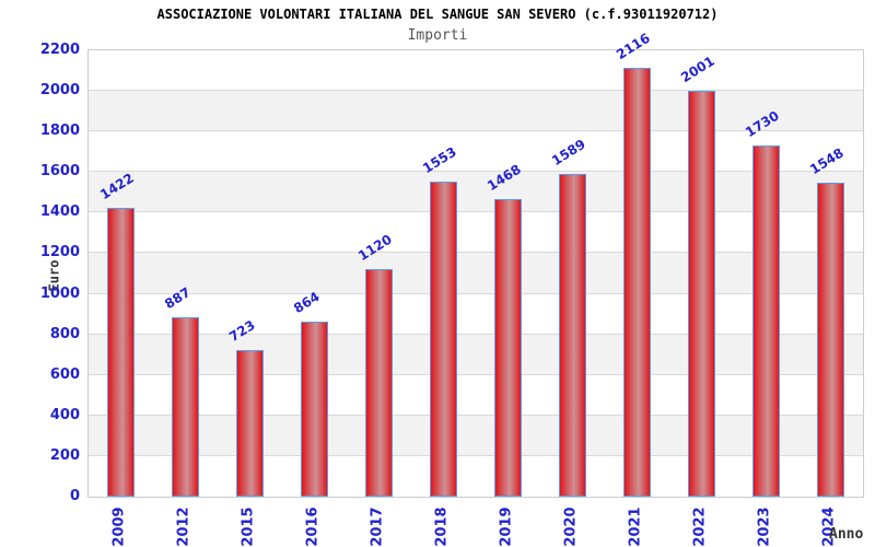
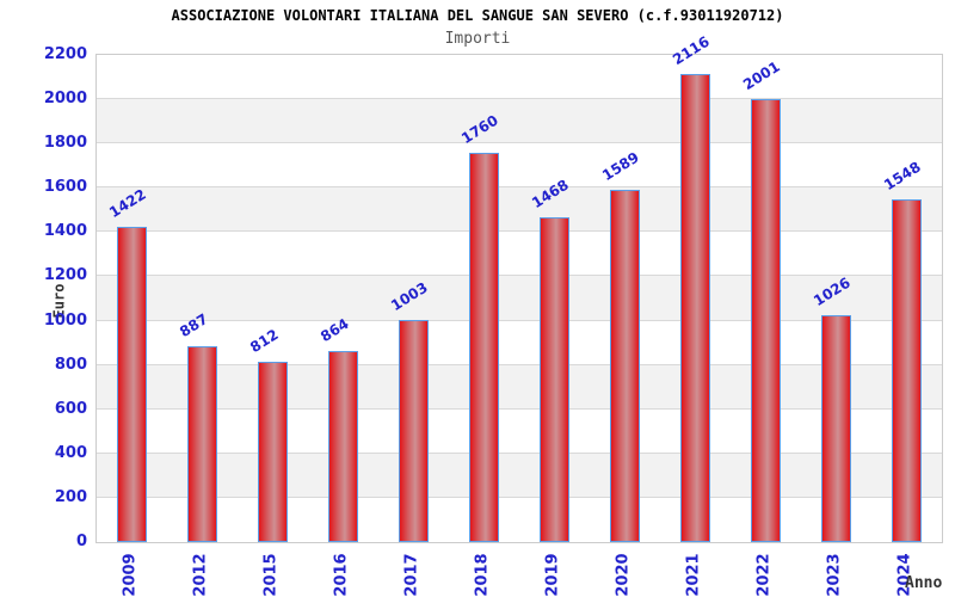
2015: 723 -> 812
2017: 1120 -> 1003
2018: 1553 -> 1760
2023: 1730 -> 1026
